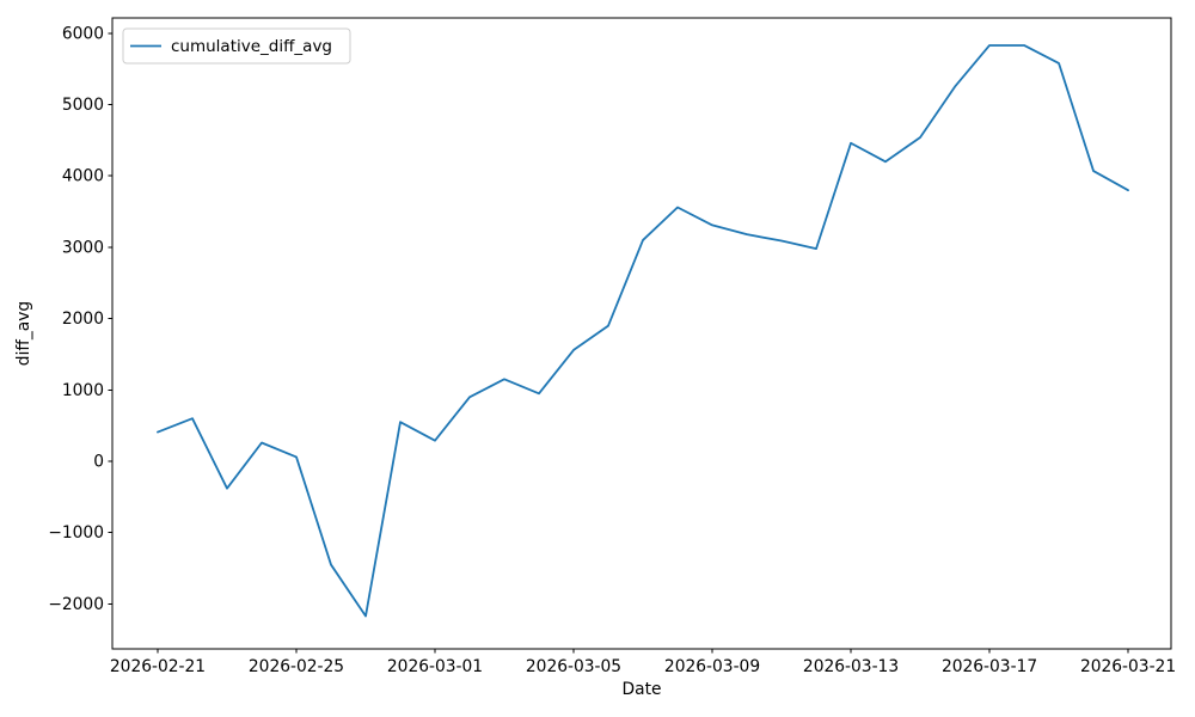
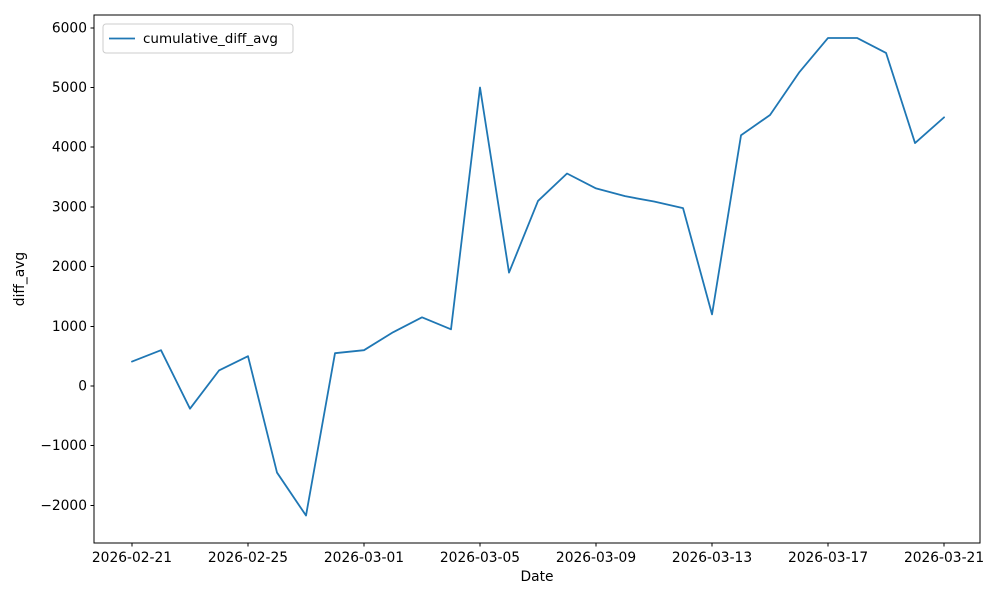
2026-02-25: 100 -> 500
2026-03-01: 300 -> 600
2026-03-05: 1600 -> 5000
2026-03-13: 4500 -> 1200
2026-03-21: 3800 -> 4500
